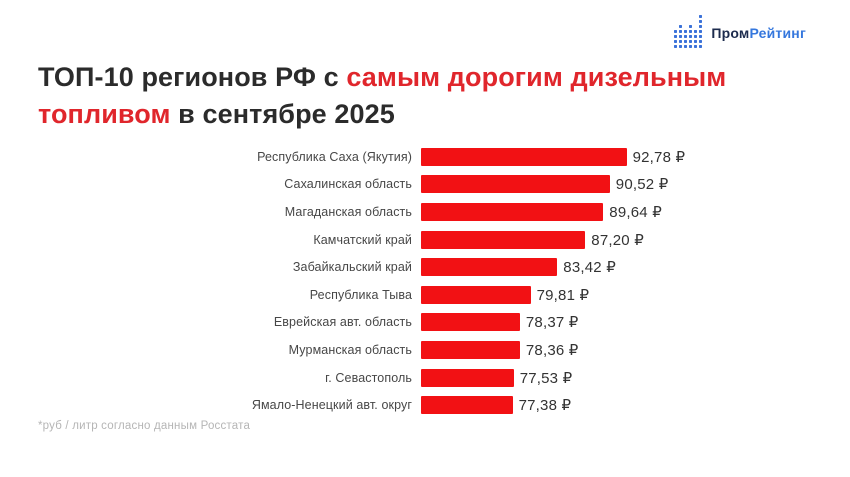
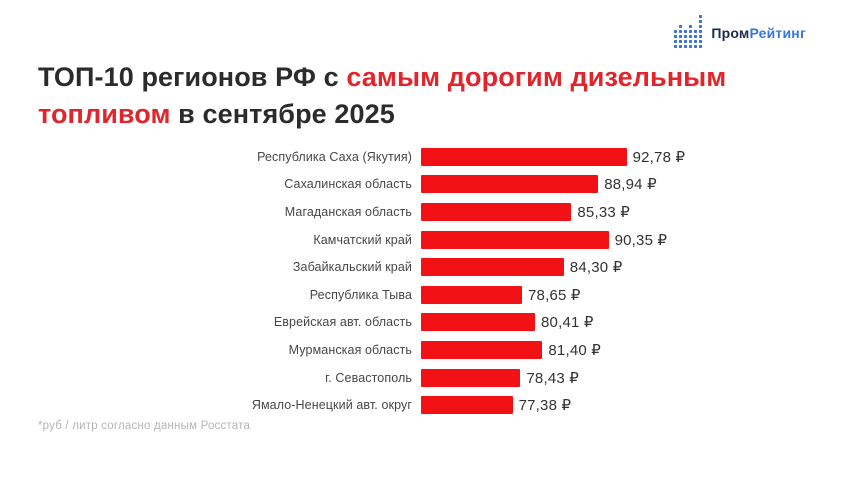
Сахалинская область: 90,52 -> 88,94
Магаданская область: 89,64 -> 85,33
Камчатский край: 87,20 -> 90,35
Забайкальский край: 83,42 -> 84,30
Республика Тыва: 79,81 -> 78,65
Еврейская авт. область: 78,37 -> 80,41
Мурманская область: 78,36 -> 81,40
г. Севастополь: 77,53 -> 78,43
